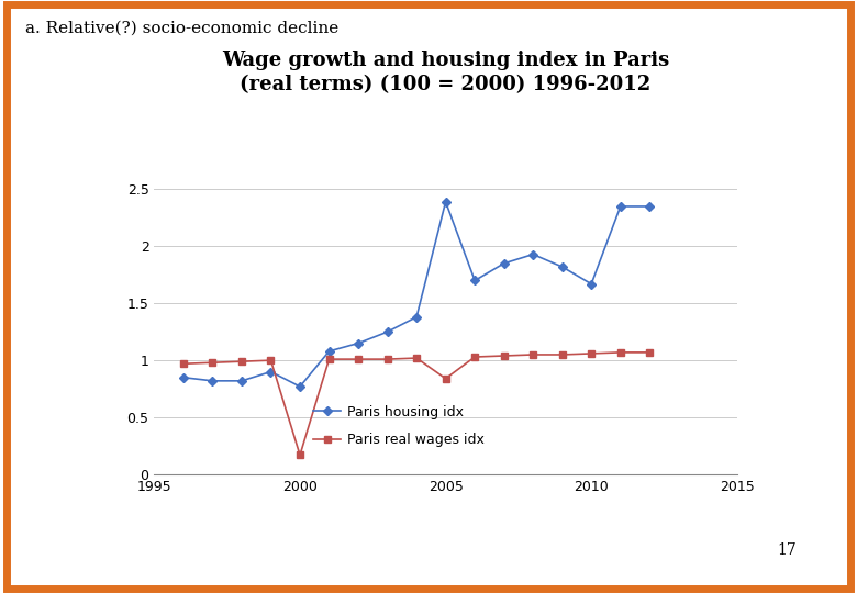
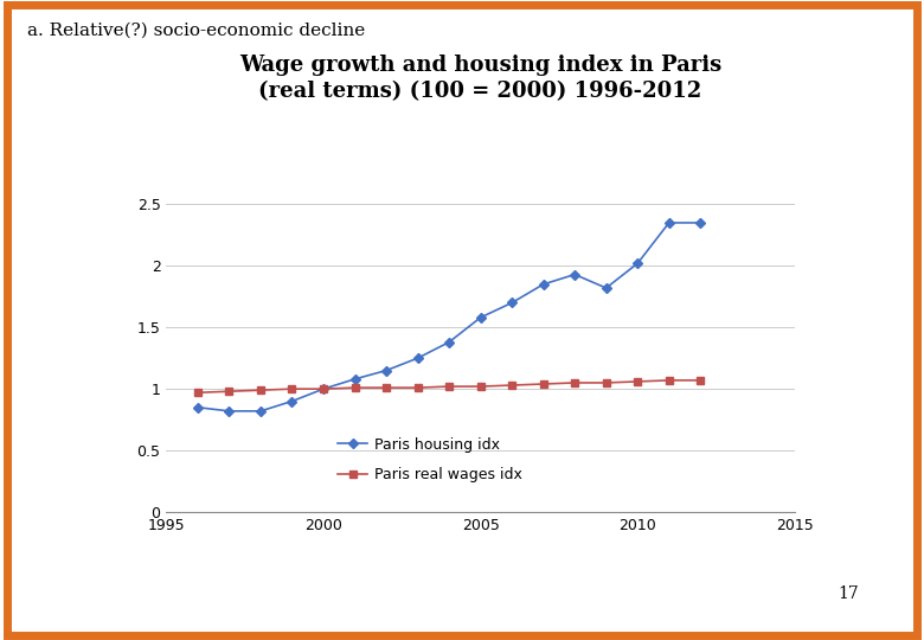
Paris housing idx/2000: 0.77 -> 1.00
Paris real wages idx/2000: 0.17 -> 1.00
Paris housing idx/2005: 2.39 -> 1.58
Paris real wages idx/2005: 0.84 -> 1.02
Paris housing idx/2010: 1.67 -> 2.02
